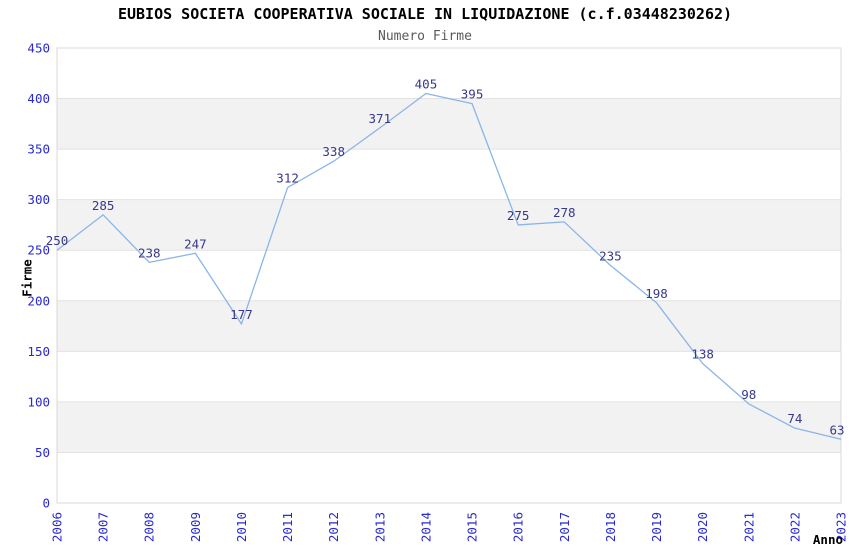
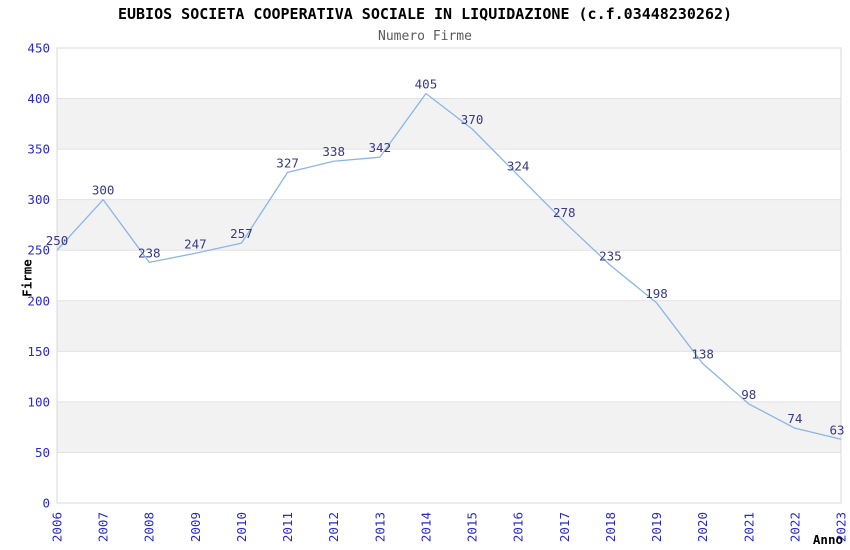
2007: 285 -> 300
2010: 177 -> 257
2011: 312 -> 327
2013: 371 -> 342
2015: 395 -> 370
2016: 275 -> 324
